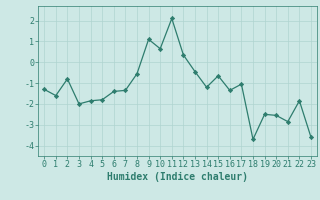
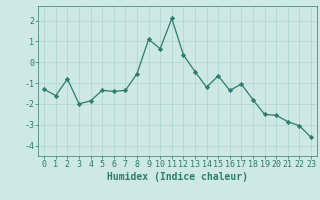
5: -1.80 -> -1.35
18: -3.70 -> -1.80
22: -1.85 -> -3.05
